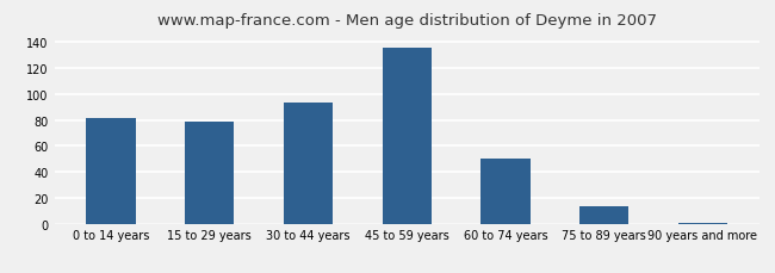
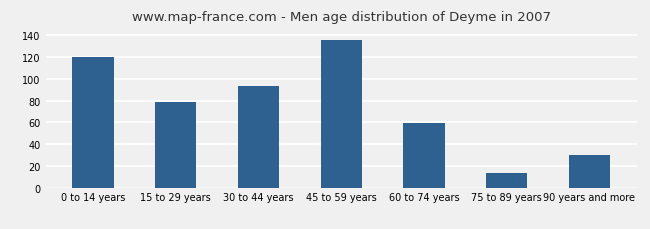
0 to 14 years: 81 -> 120
60 to 74 years: 50 -> 59
90 years and more: 1 -> 30
